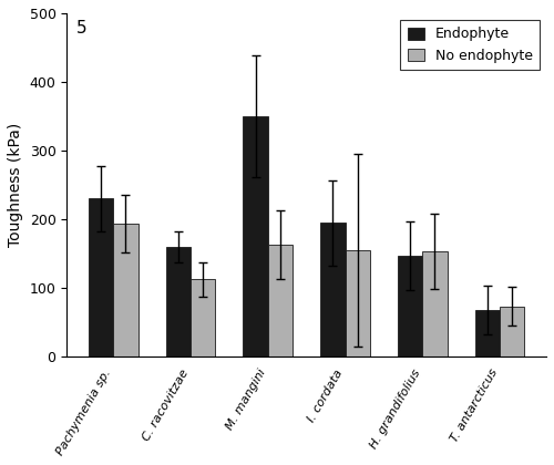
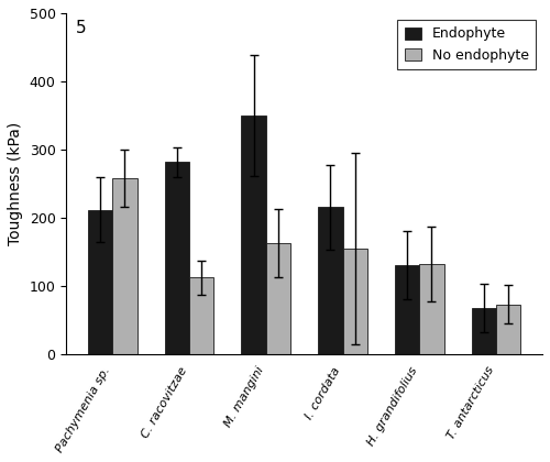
Endophyte/Pachymenia sp.: 230 -> 212
No endophyte/Pachymenia sp.: 193 -> 258
Endophyte/C. racovitzae: 160 -> 282
Endophyte/I. cordata: 195 -> 216
Endophyte/H. grandifolius: 147 -> 130
No endophyte/H. grandifolius: 153 -> 132
